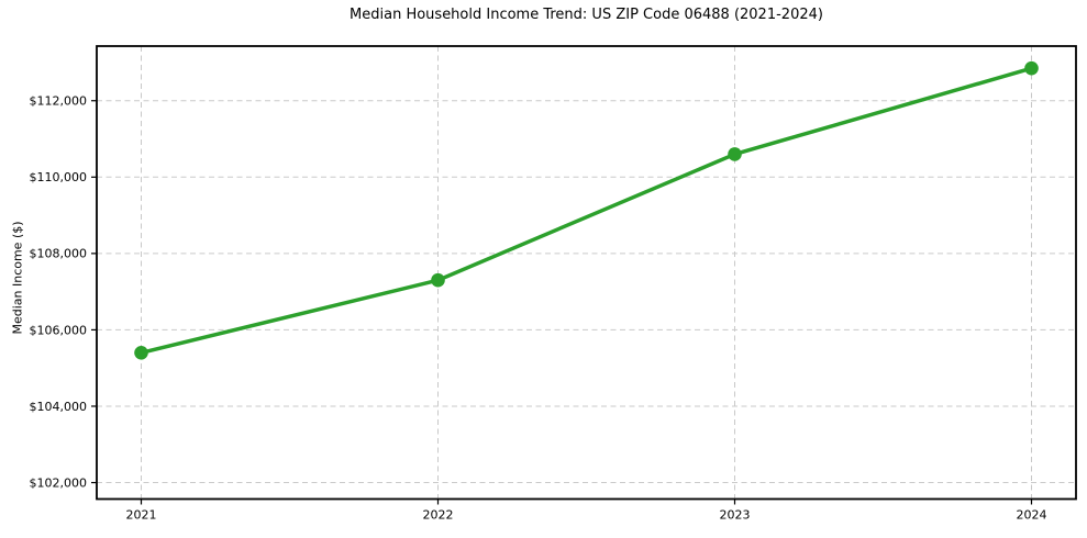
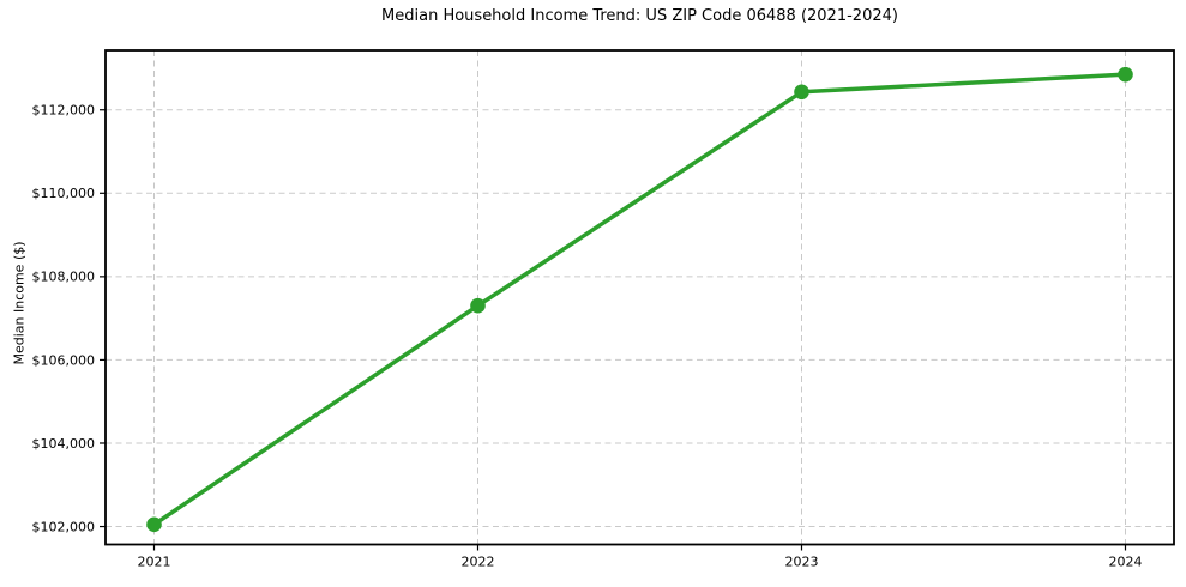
2021: $105400 -> $102000
2023: $110600 -> $112400
